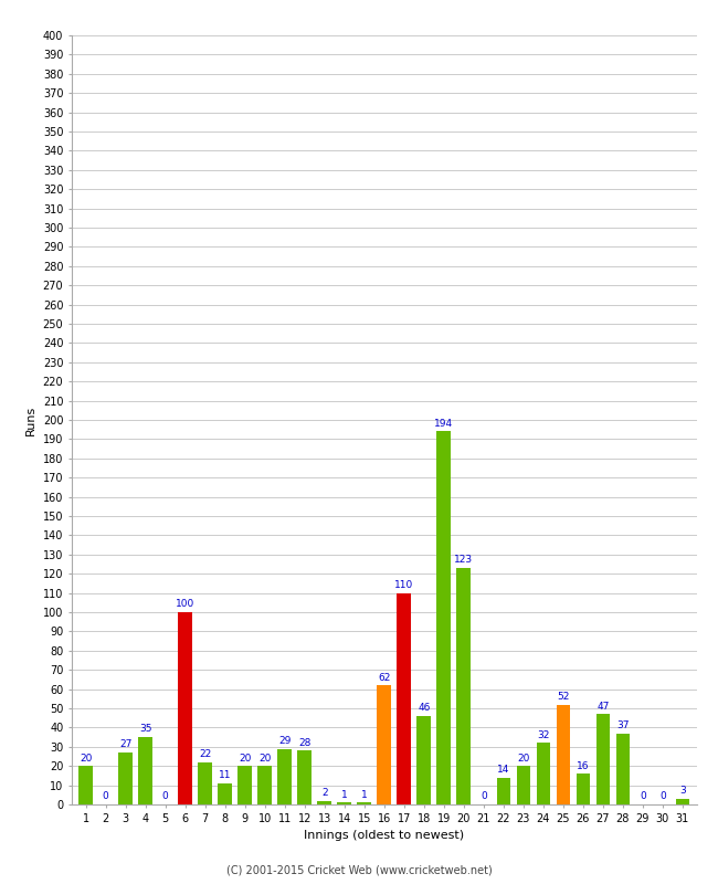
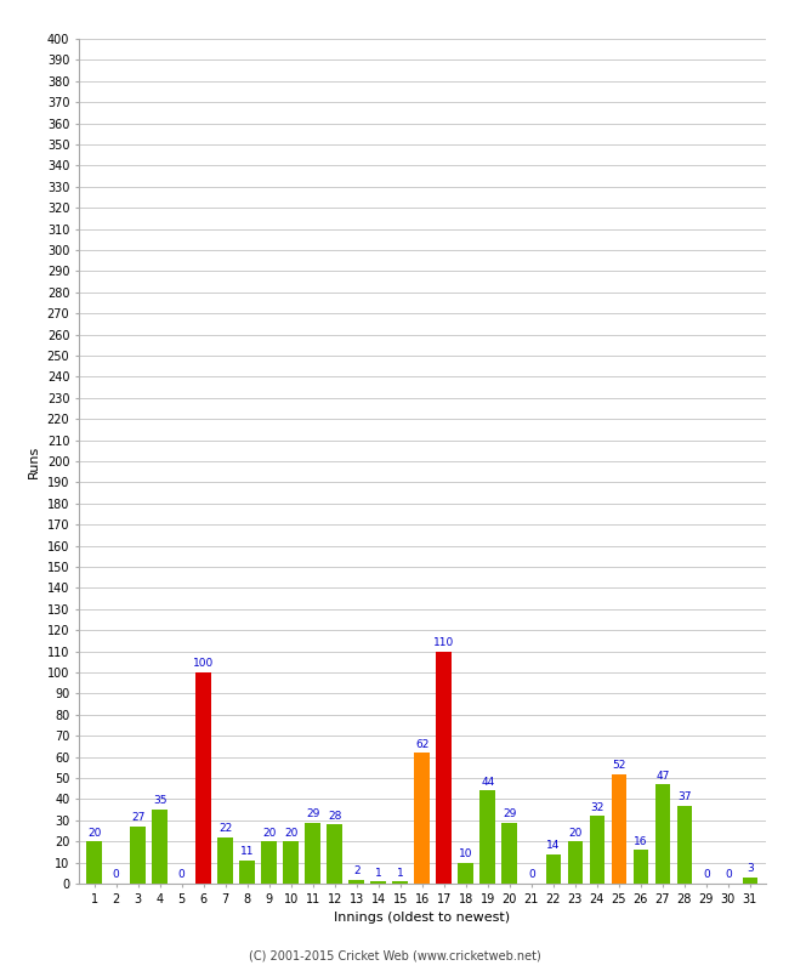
18: 46 -> 10
19: 194 -> 44
20: 123 -> 29
